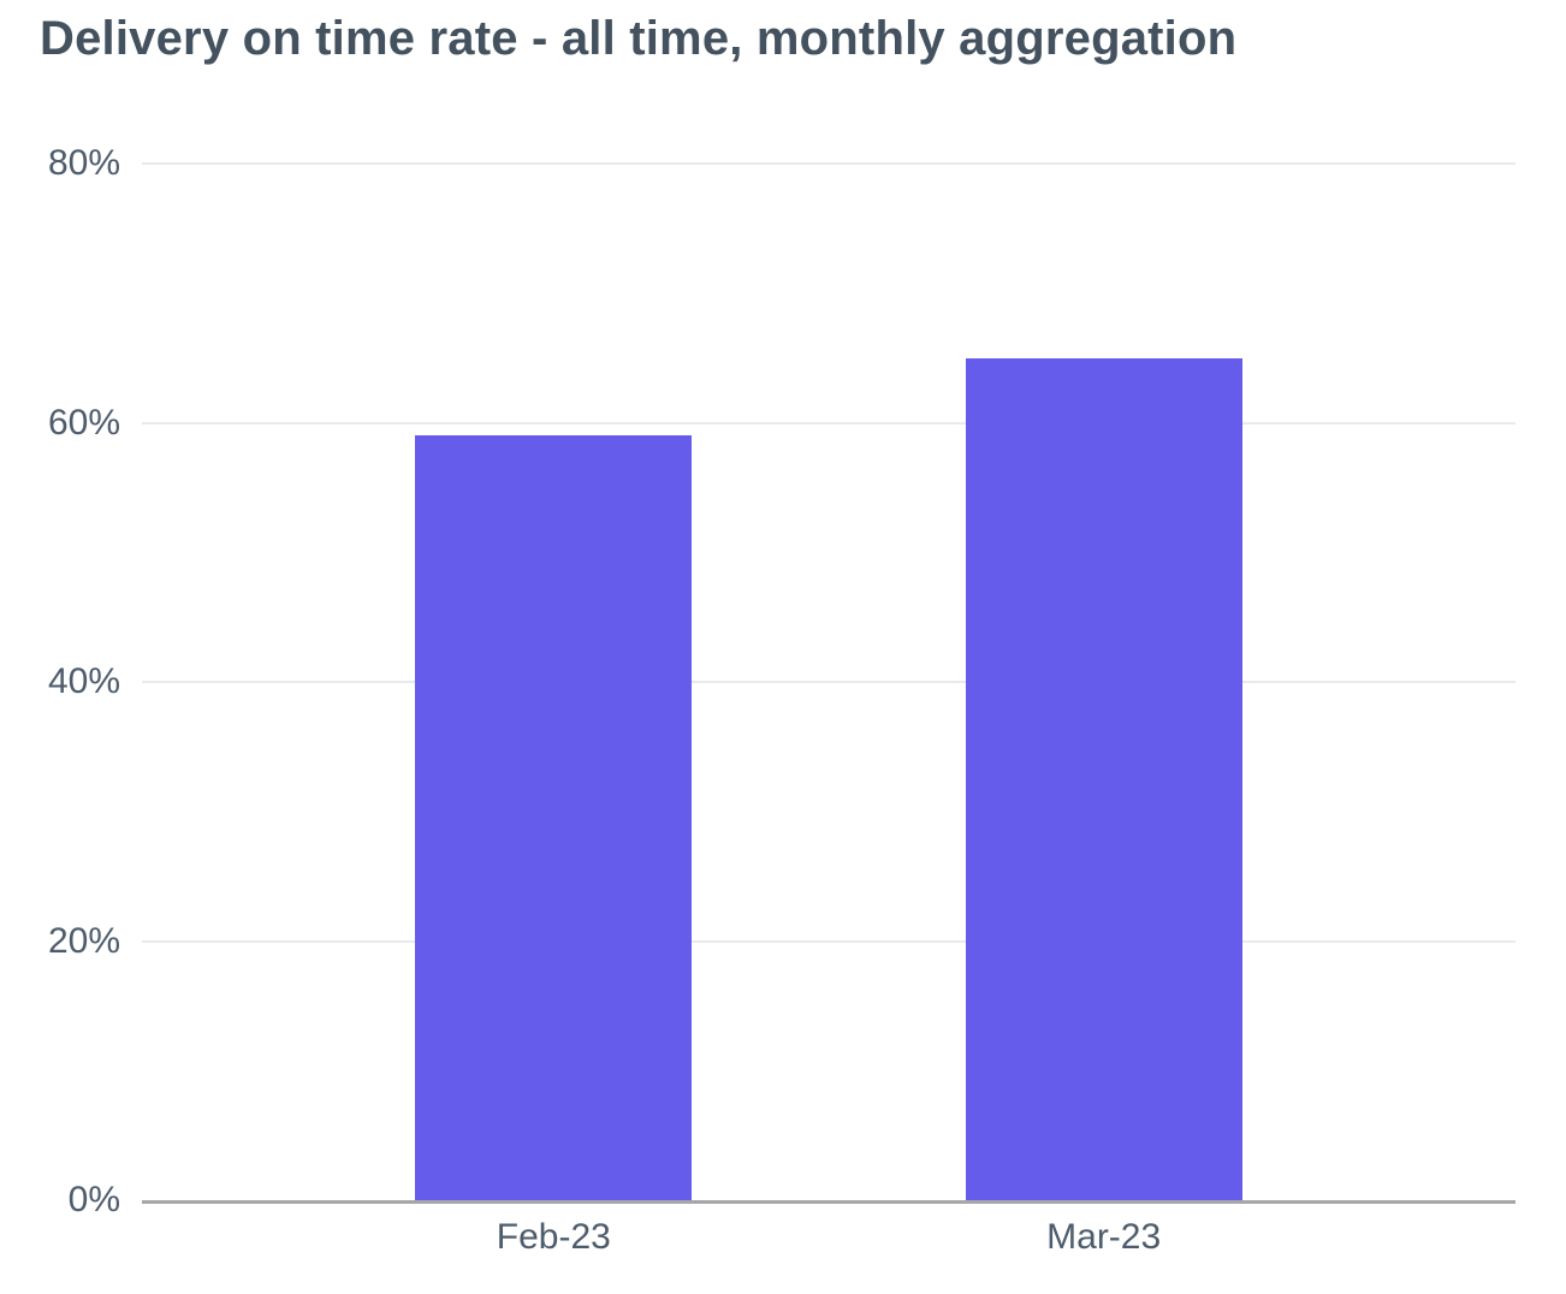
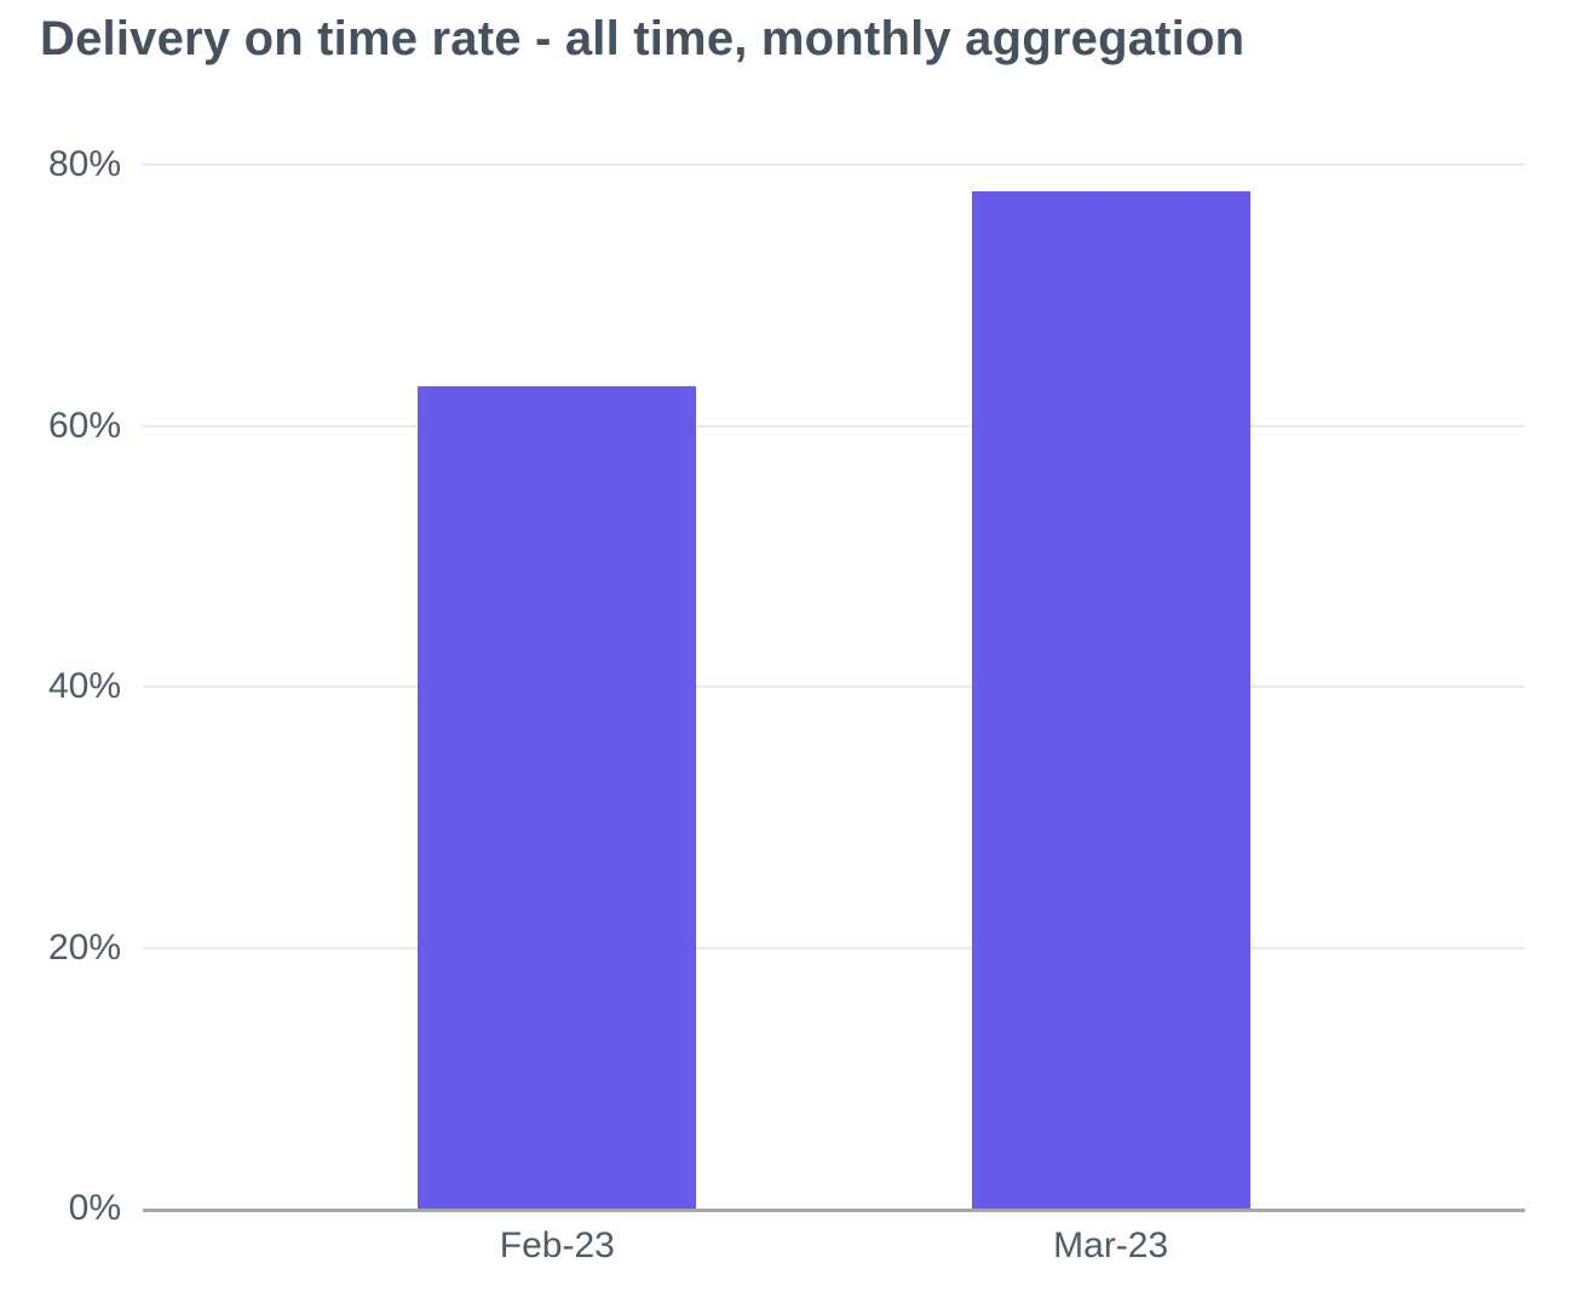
Feb-23: 59% -> 63%
Mar-23: 65% -> 78%
